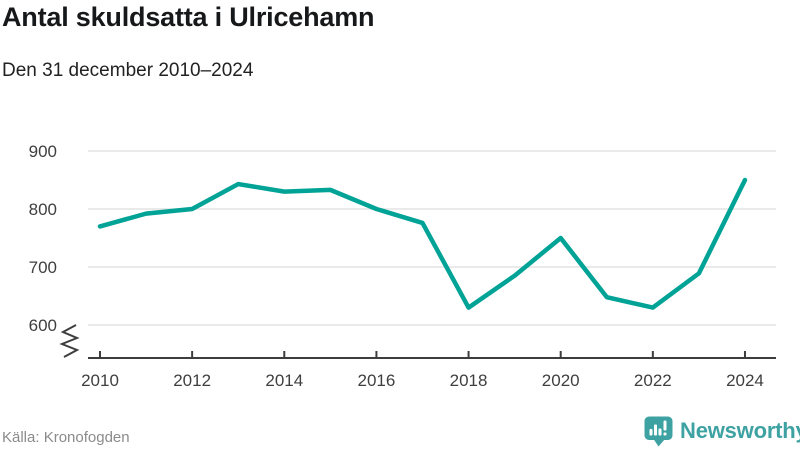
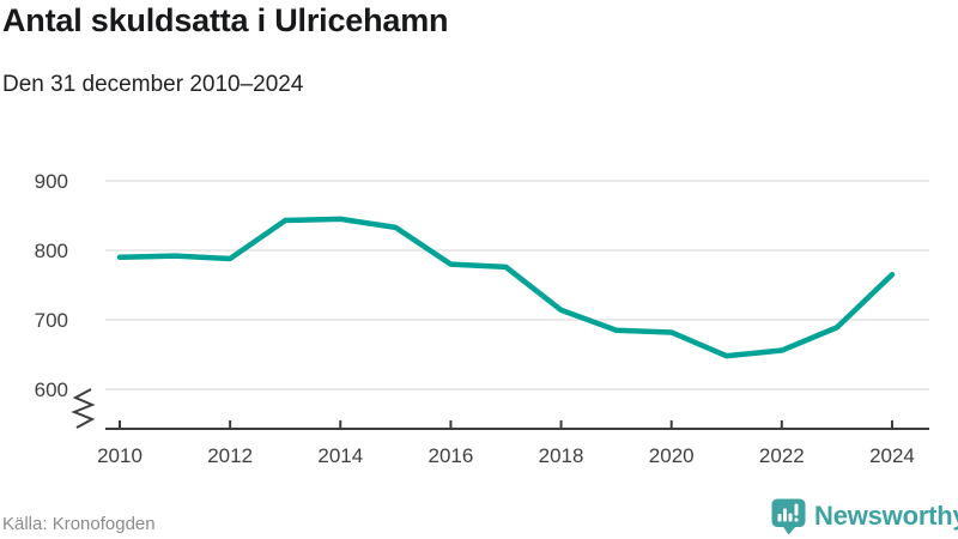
2010: 770 -> 790
2012: 800 -> 790
2014: 830 -> 840
2016: 800 -> 780
2018: 630 -> 710
2020: 750 -> 680
2022: 630 -> 660
2024: 850 -> 760
